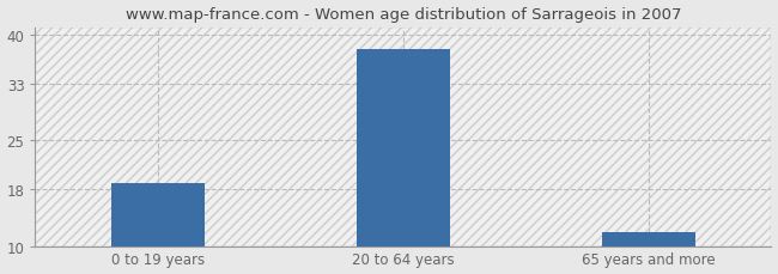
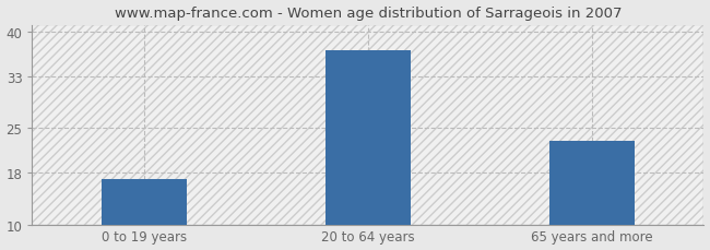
0 to 19 years: 19 -> 17
20 to 64 years: 38 -> 37
65 years and more: 12 -> 23
